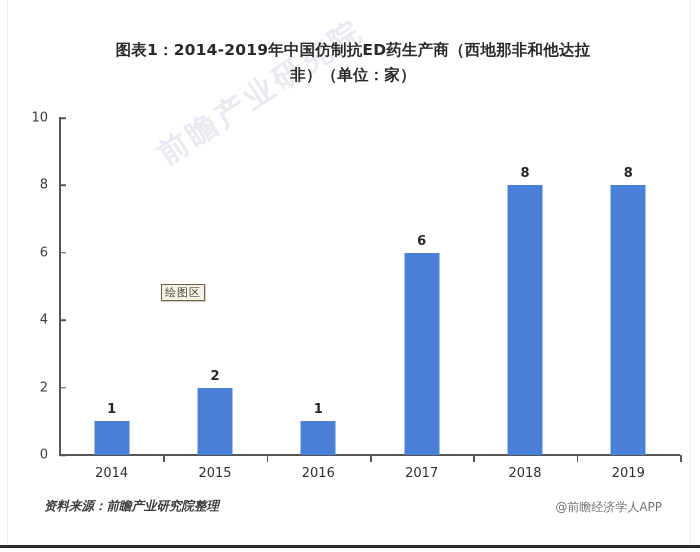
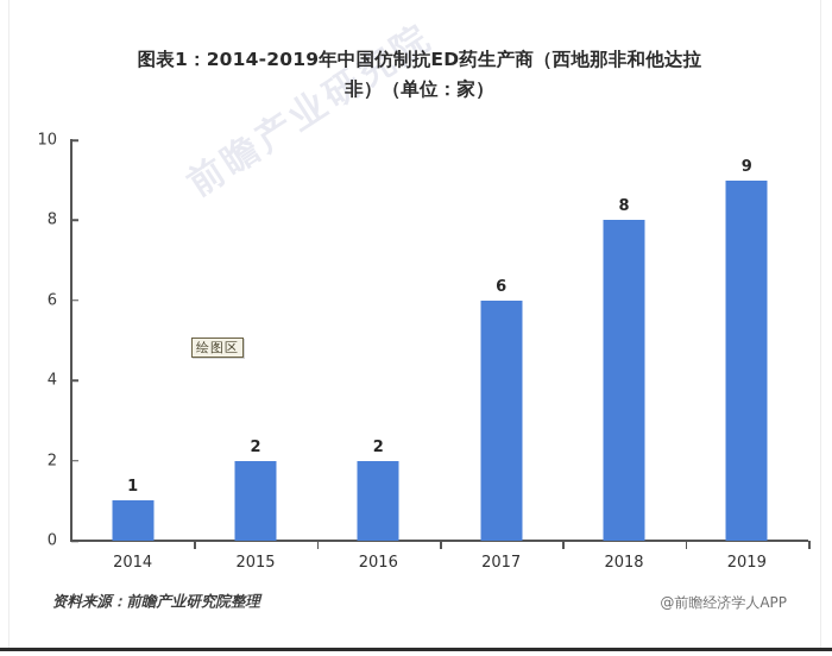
2016: 1 -> 2
2019: 8 -> 9
